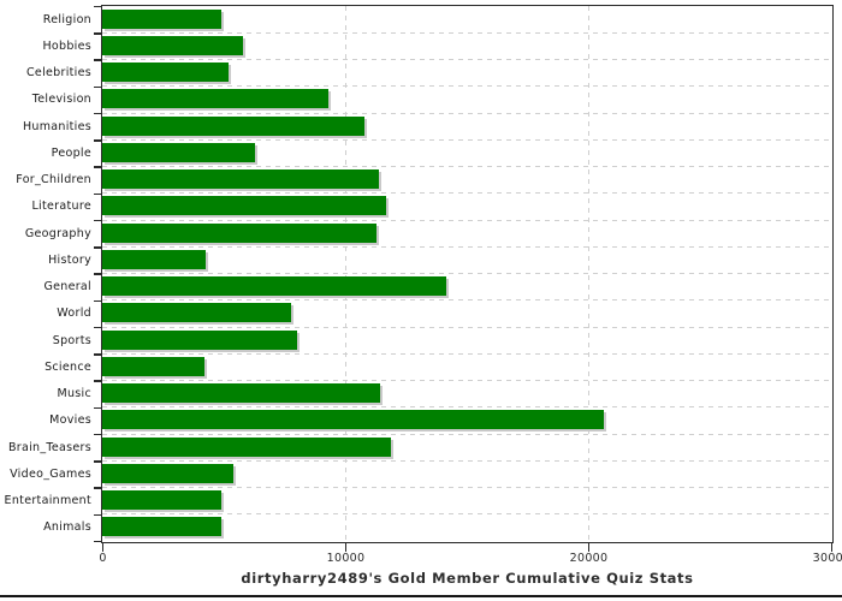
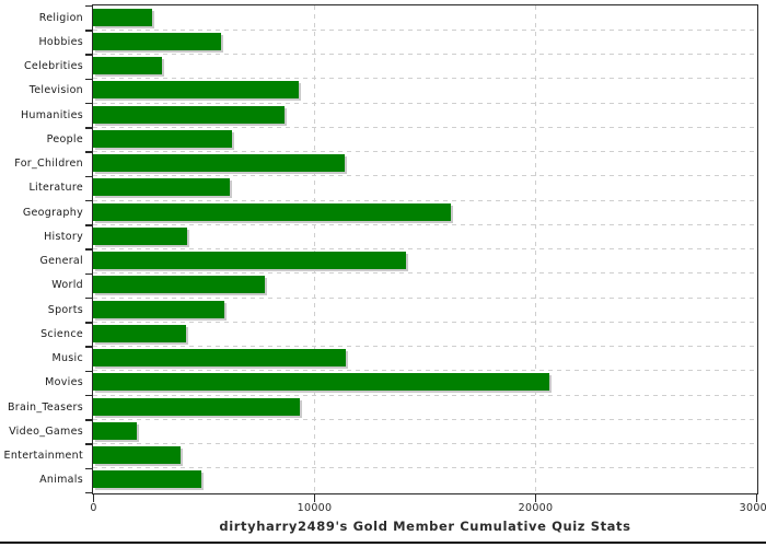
Religion: 4900 -> 2600
Celebrities: 5200 -> 3100
Humanities: 10800 -> 8600
Literature: 11700 -> 6200
Geography: 11300 -> 16200
Sports: 8000 -> 6000
Brain_Teasers: 11900 -> 9400
Video_Games: 5400 -> 2000
Entertainment: 4900 -> 4000
